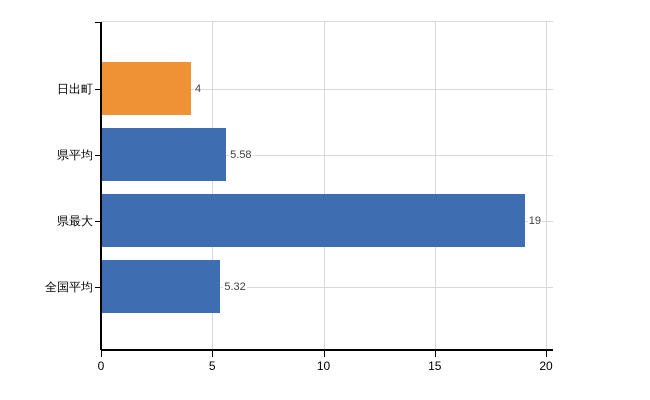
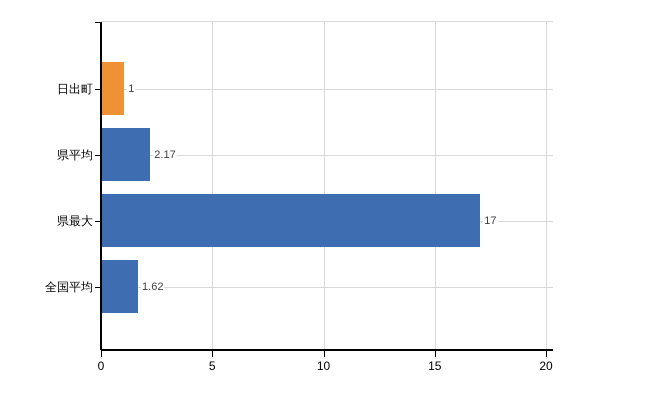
日出町: 4 -> 1
県平均: 5.58 -> 2.17
県最大: 19 -> 17
全国平均: 5.32 -> 1.62
